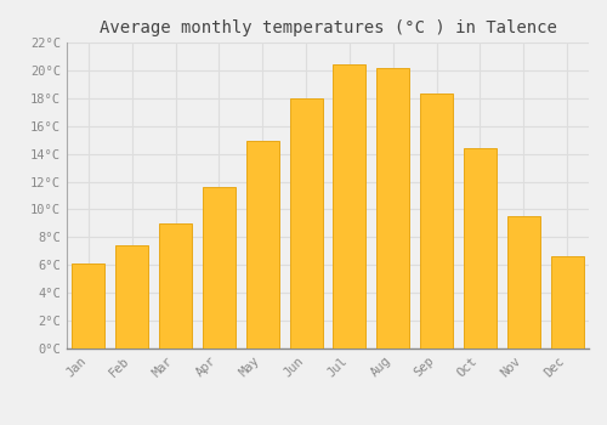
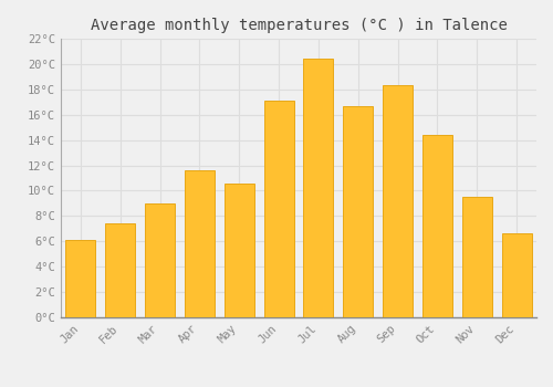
May: 14.9°C -> 10.6°C
Jun: 18.0°C -> 17.1°C
Aug: 20.2°C -> 16.7°C
